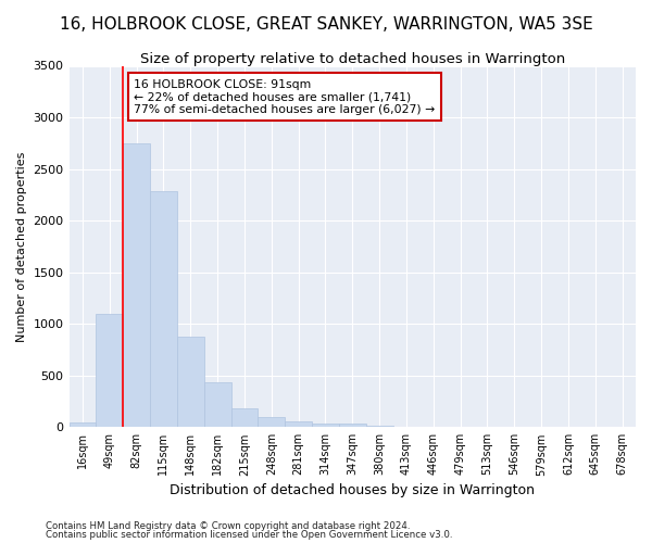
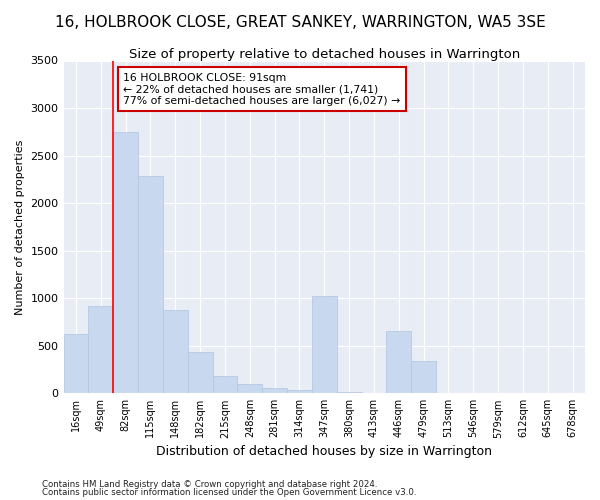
16sqm: 50 -> 620
49sqm: 1100 -> 920
347sqm: 30 -> 1020
446sqm: 0 -> 660
479sqm: 0 -> 340
